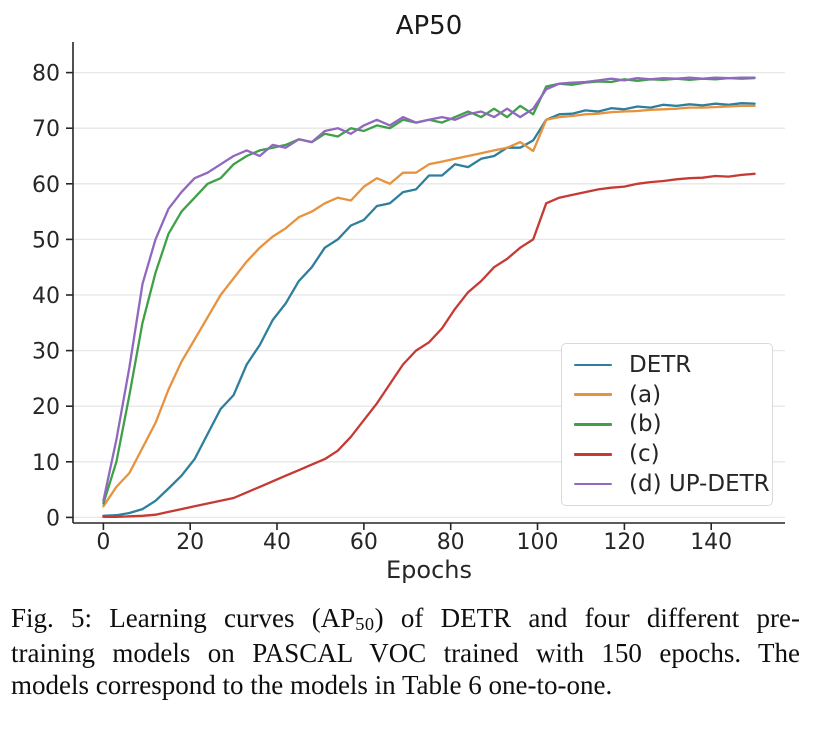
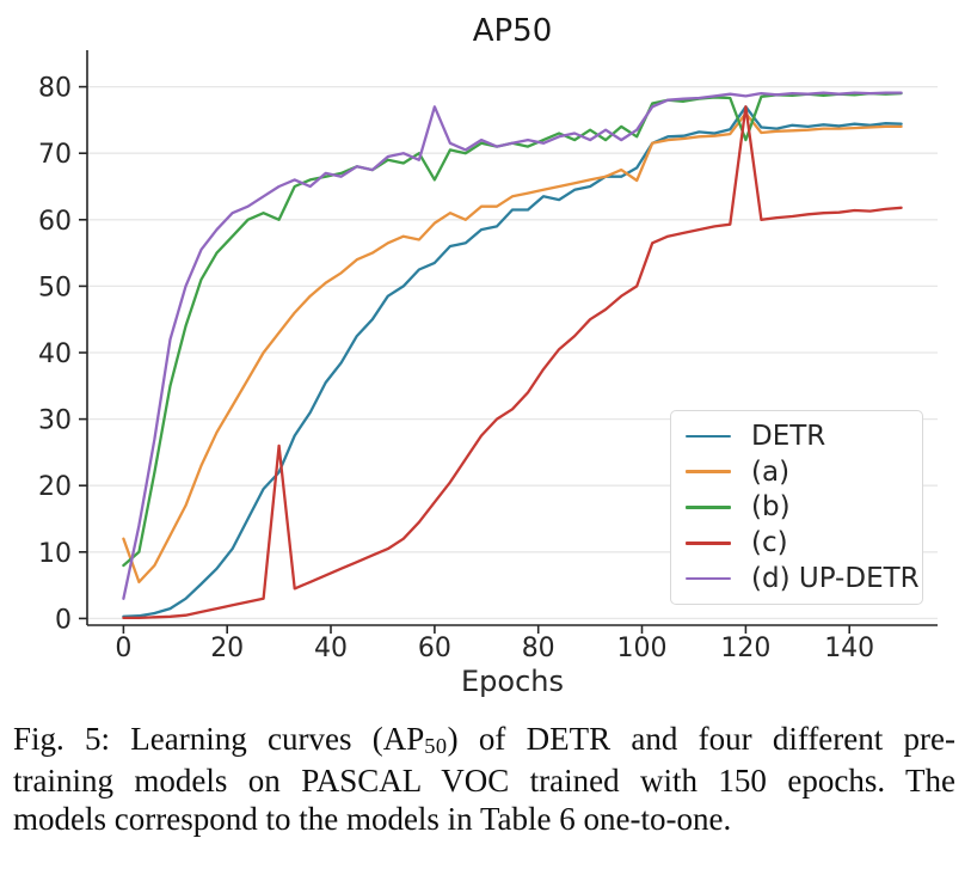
(a)/0: 2 -> 12
(b)/0: 2 -> 8
(b)/30: 64 -> 60
(c)/30: 4 -> 26
(b)/60: 70 -> 66
(d) UP-DETR/60: 70 -> 77
DETR/120: 73 -> 77
(a)/120: 73 -> 76
(b)/120: 79 -> 72
(c)/120: 60 -> 77
